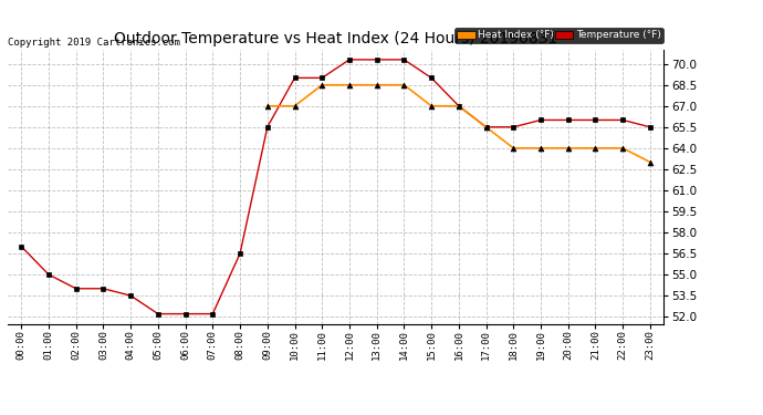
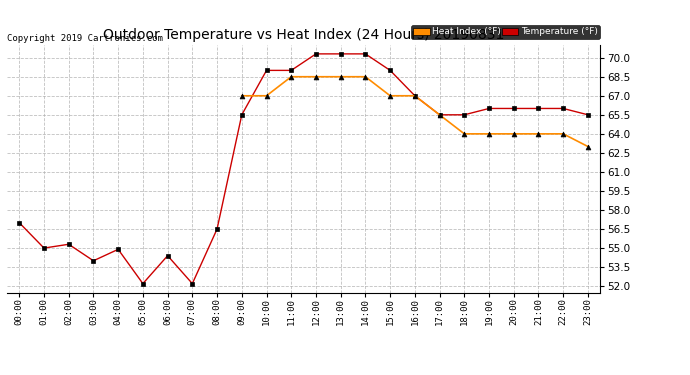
Temperature (°F)/02:00: 54.0 -> 55.3
Temperature (°F)/04:00: 53.5 -> 54.9
Temperature (°F)/06:00: 52.2 -> 54.4
